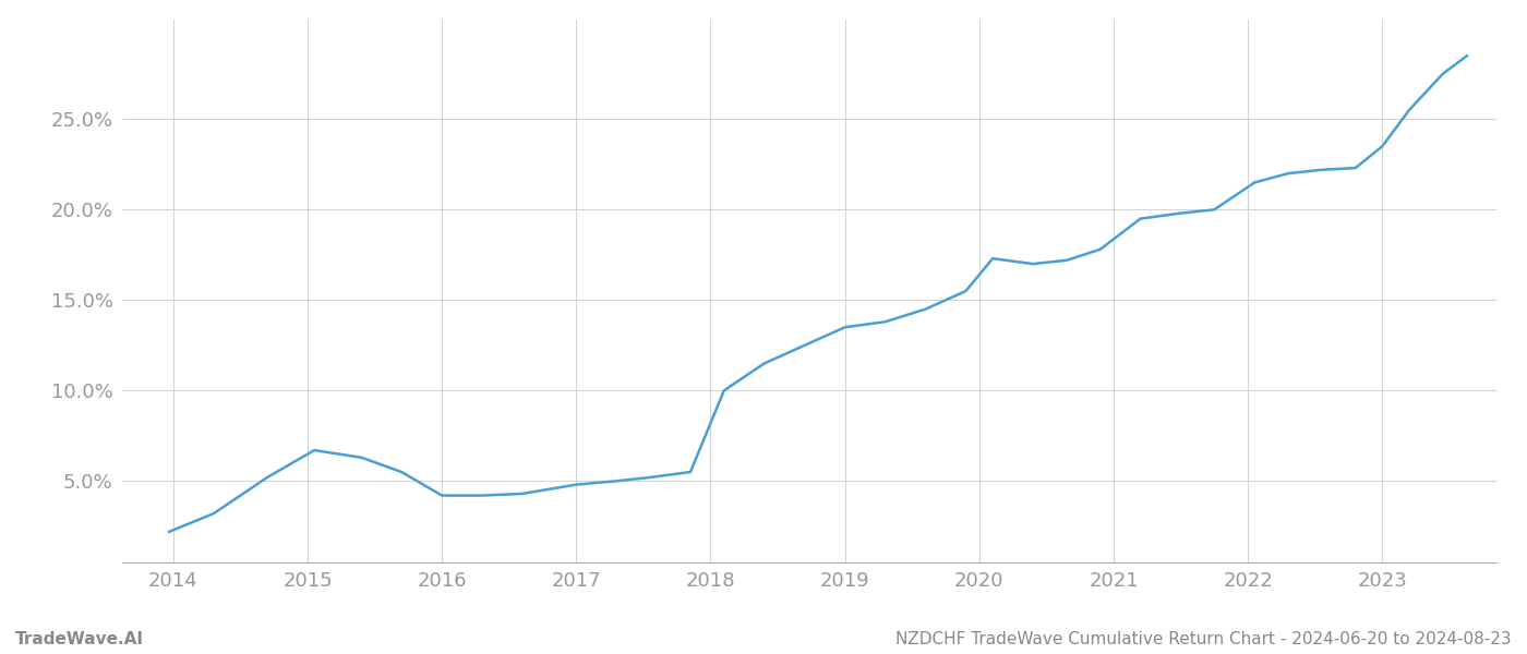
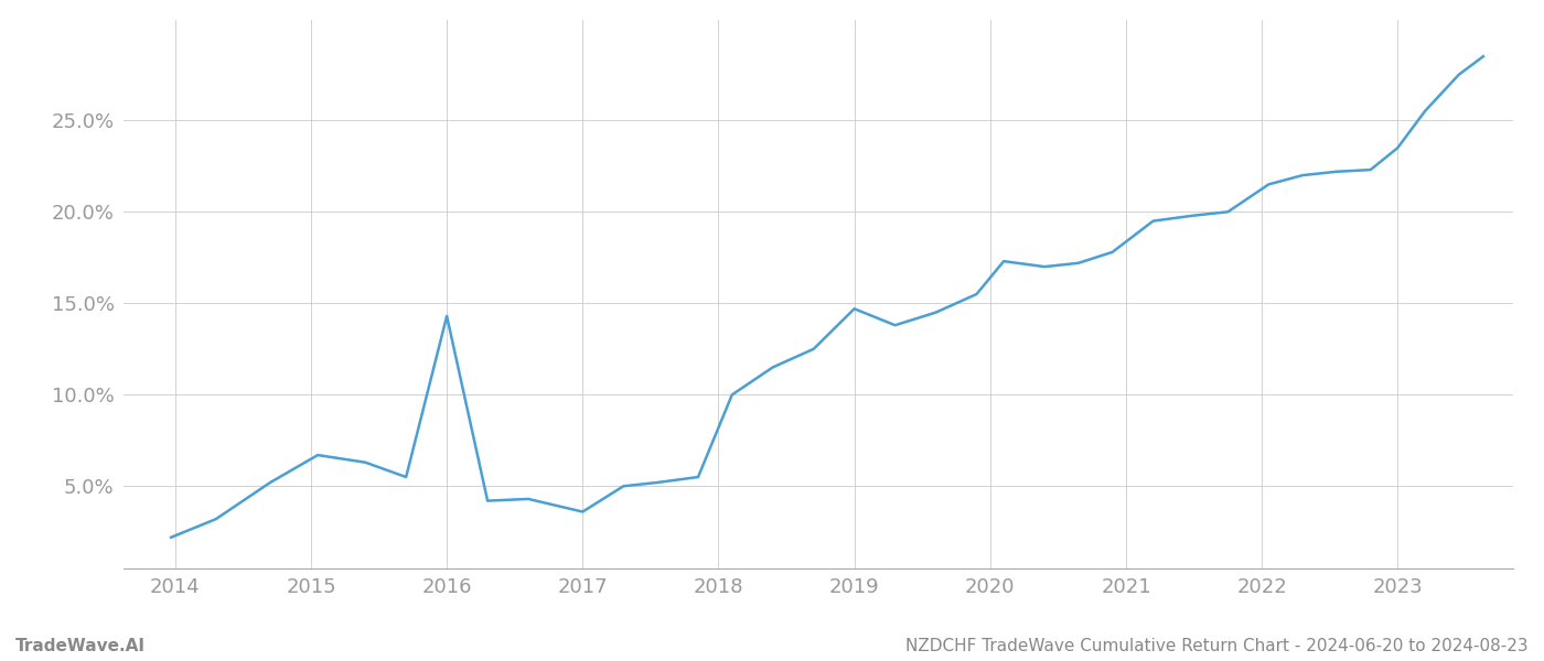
2016: 4.2% -> 14.3%
2017: 4.8% -> 3.6%
2019: 13.5% -> 14.7%
